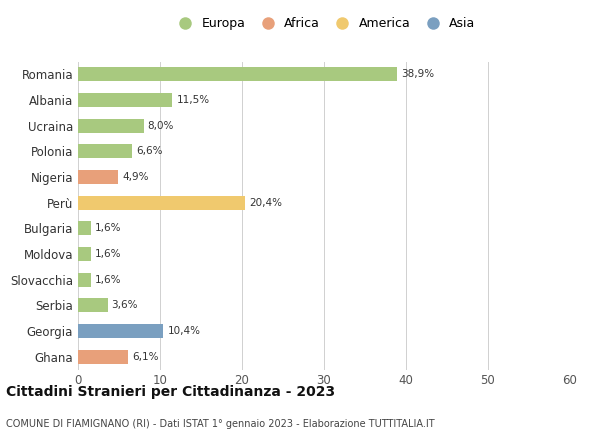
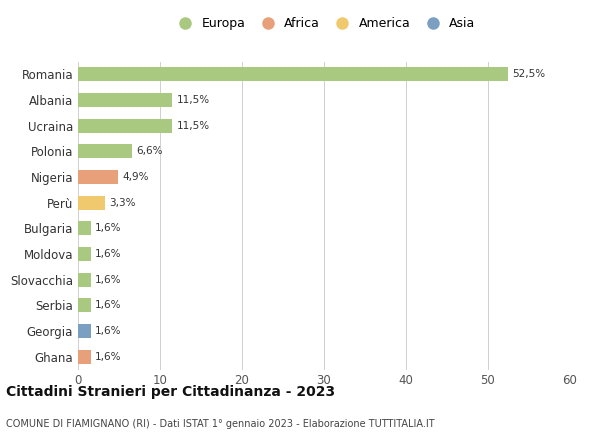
Romania: 38,9% -> 52,5%
Ucraina: 8,0% -> 11,5%
Perù: 20,4% -> 3,3%
Serbia: 3,6% -> 1,6%
Georgia: 10,4% -> 1,6%
Ghana: 6,1% -> 1,6%
